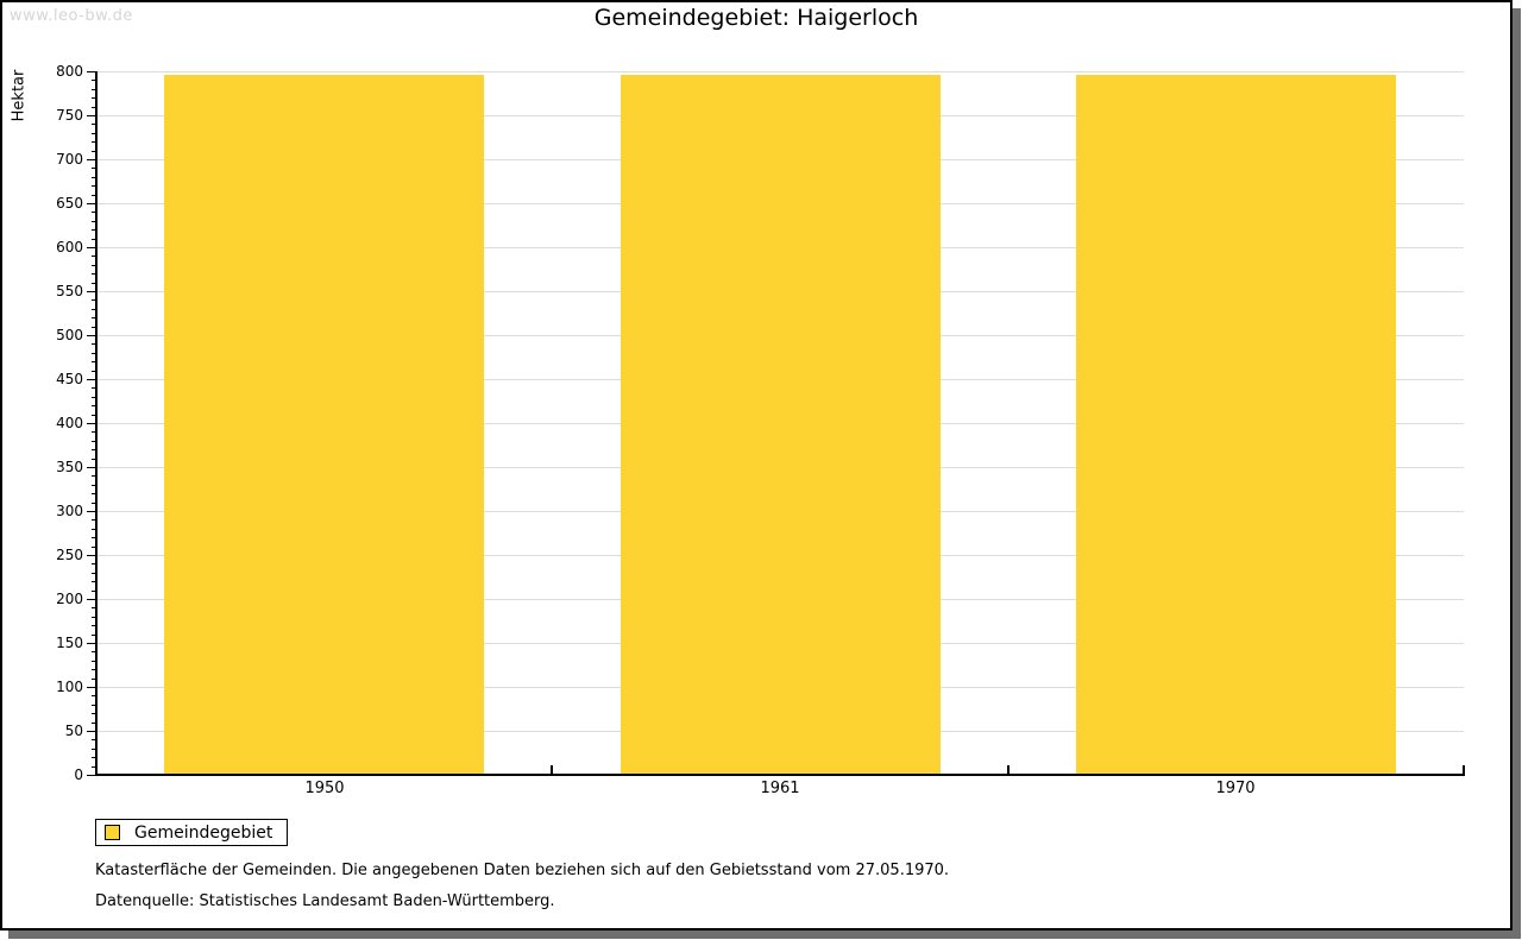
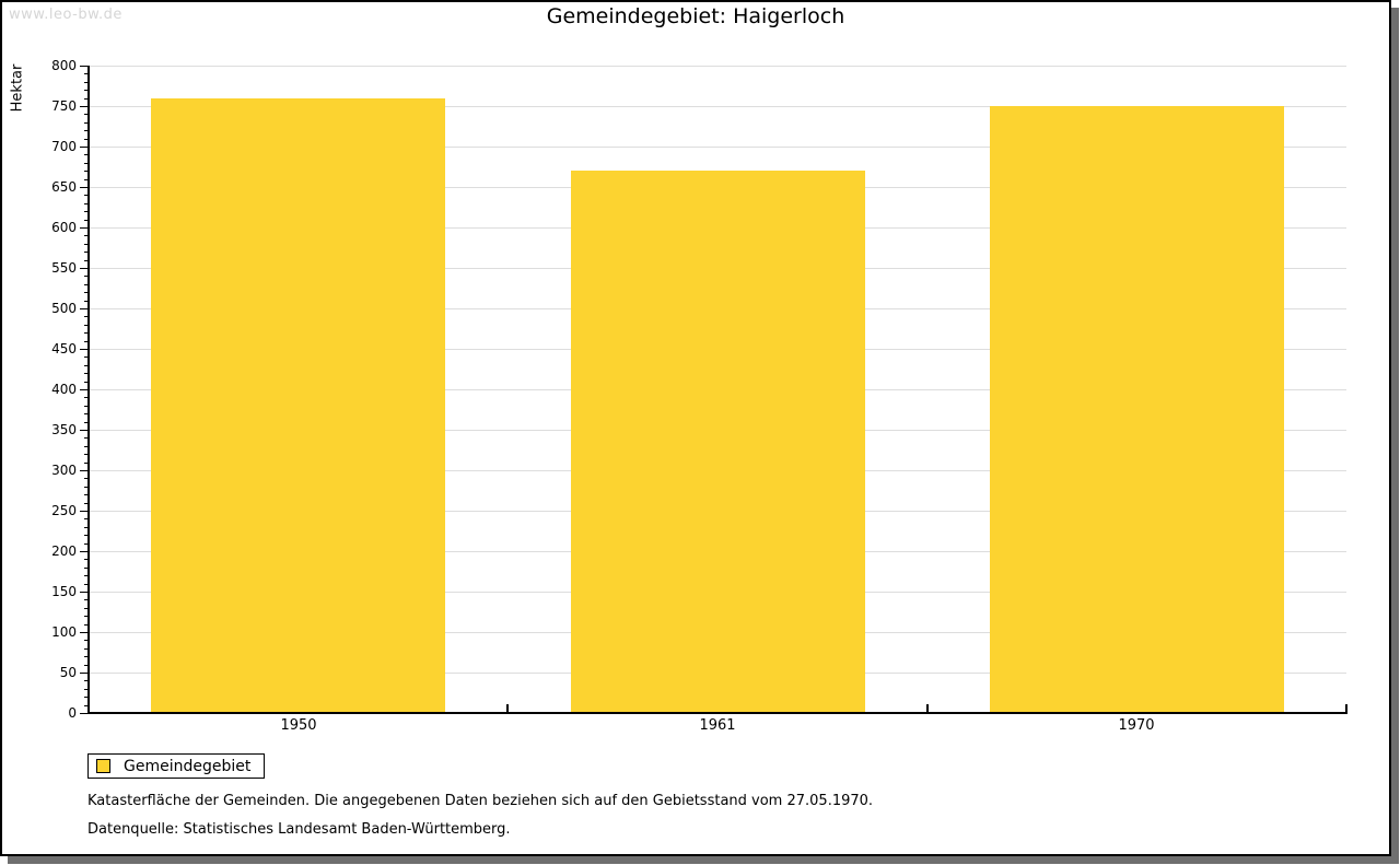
1950: 800 -> 760
1961: 800 -> 670
1970: 800 -> 750
